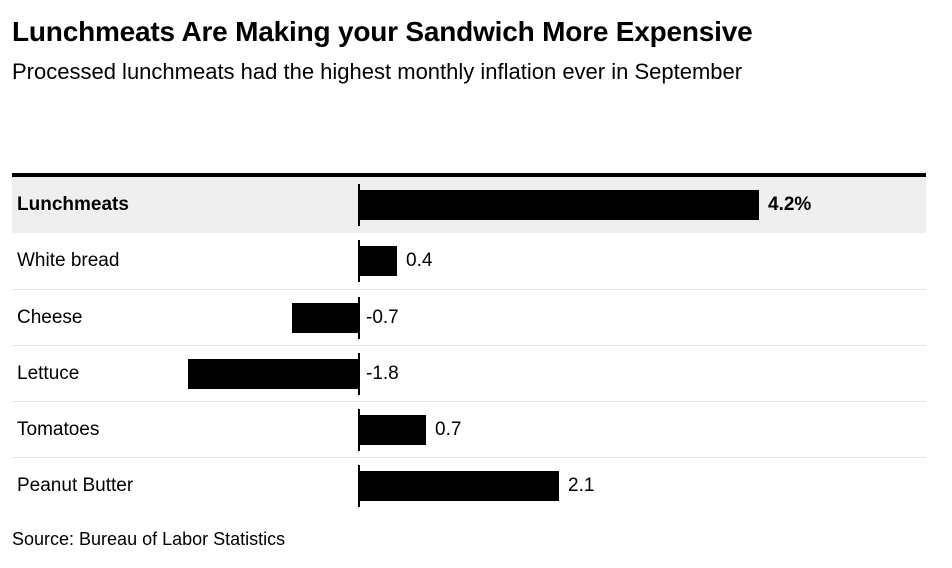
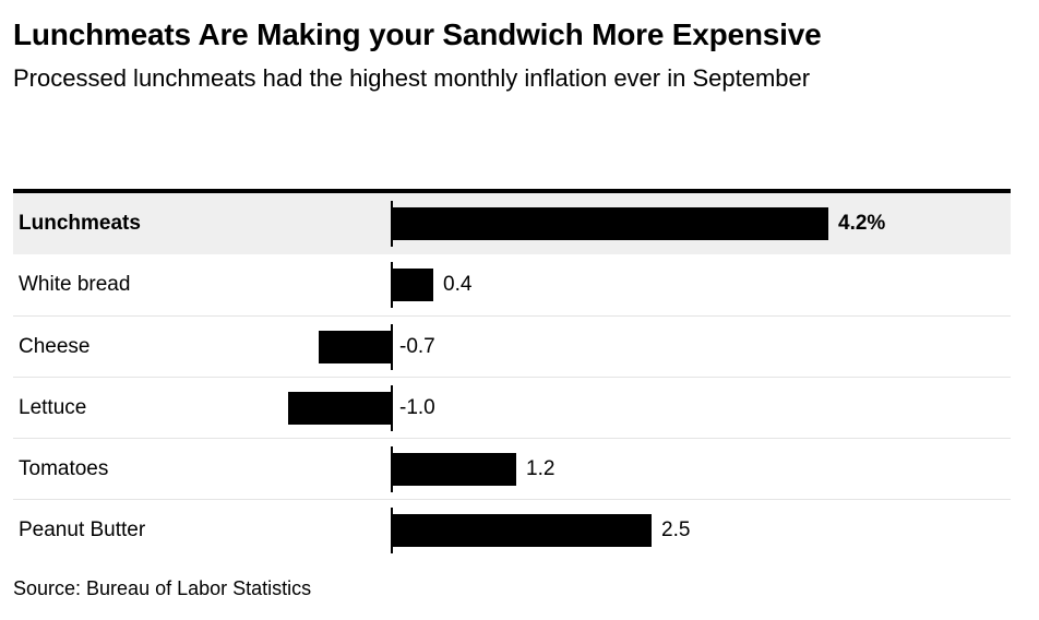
Lettuce: -1.8 -> -1.0
Tomatoes: 0.7 -> 1.2
Peanut Butter: 2.1 -> 2.5
